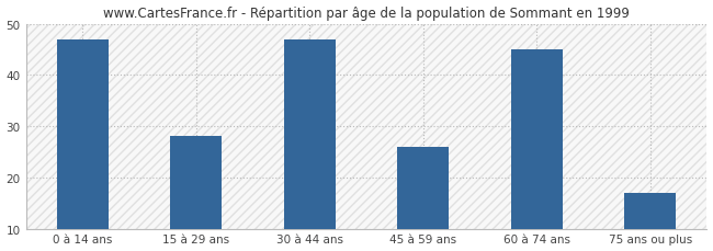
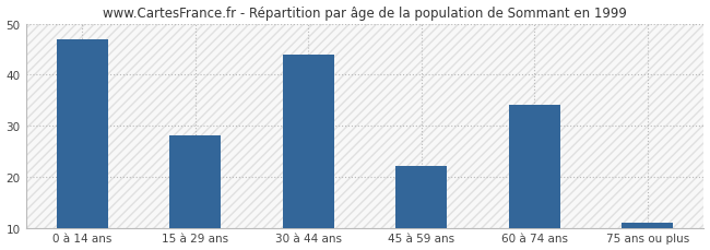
30 à 44 ans: 47 -> 44
45 à 59 ans: 26 -> 22
60 à 74 ans: 45 -> 34
75 ans ou plus: 17 -> 11
